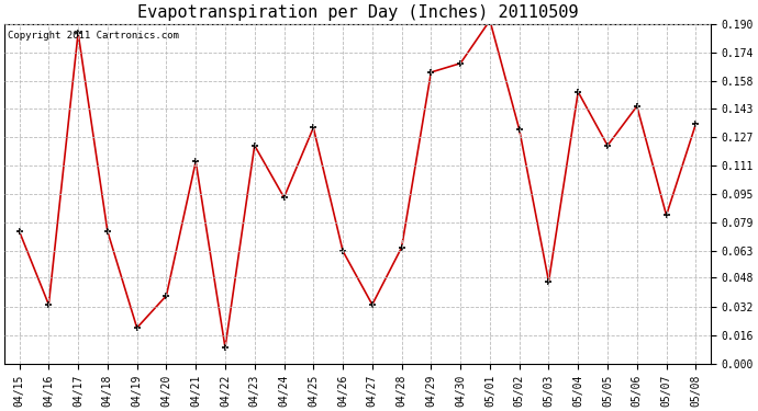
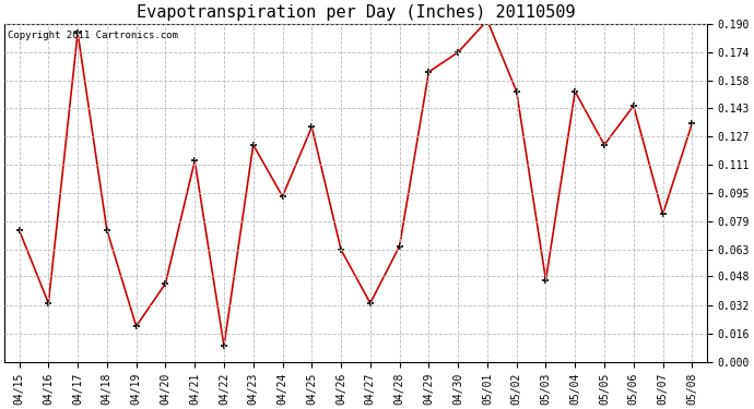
04/20: 0.038 -> 0.044
04/30: 0.168 -> 0.174
05/02: 0.131 -> 0.152
